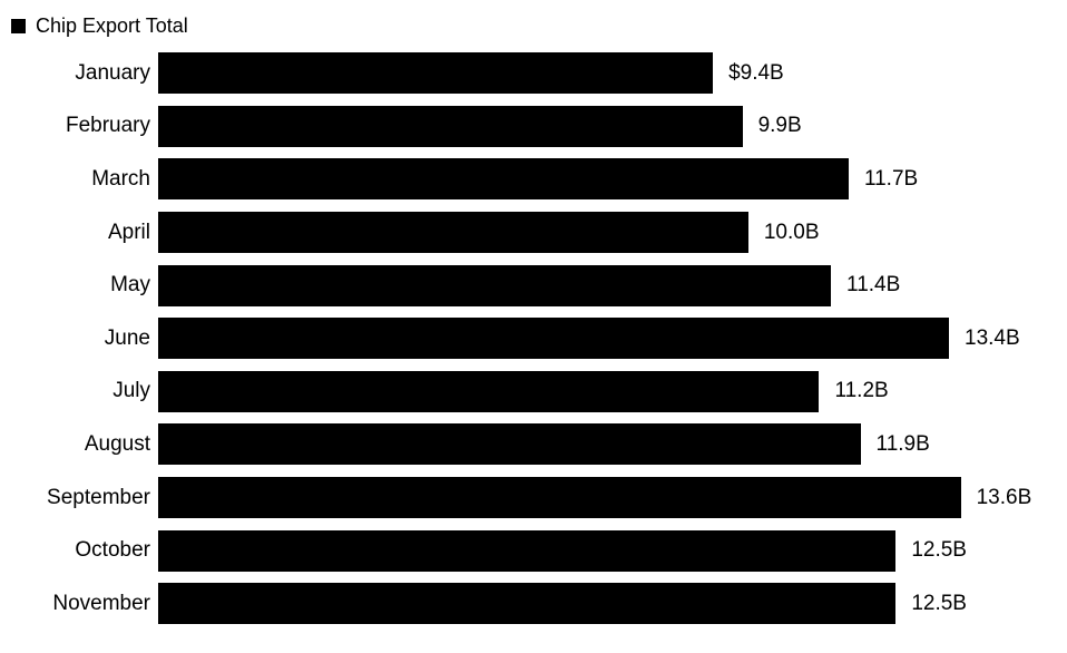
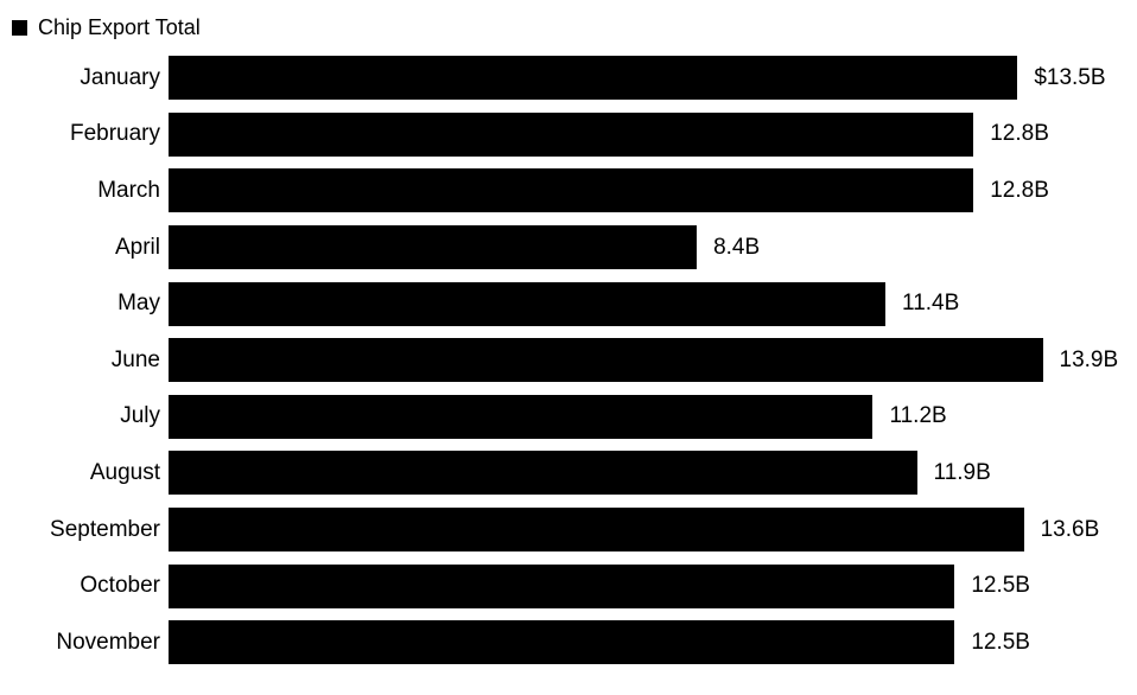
January: $9.4B -> $13.5B
February: 9.9B -> 12.8B
March: 11.7B -> 12.8B
April: 10.0B -> 8.4B
June: 13.4B -> 13.9B
